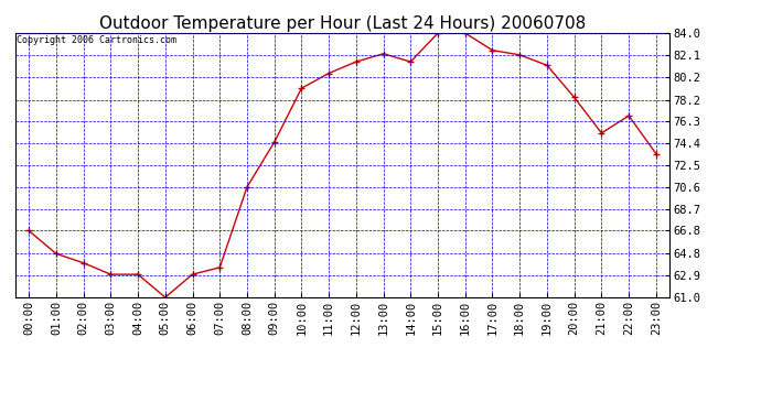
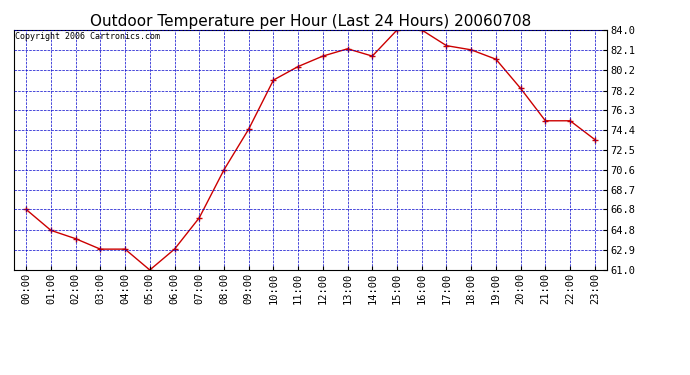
07:00: 63.6 -> 66.0
22:00: 76.8 -> 75.3
